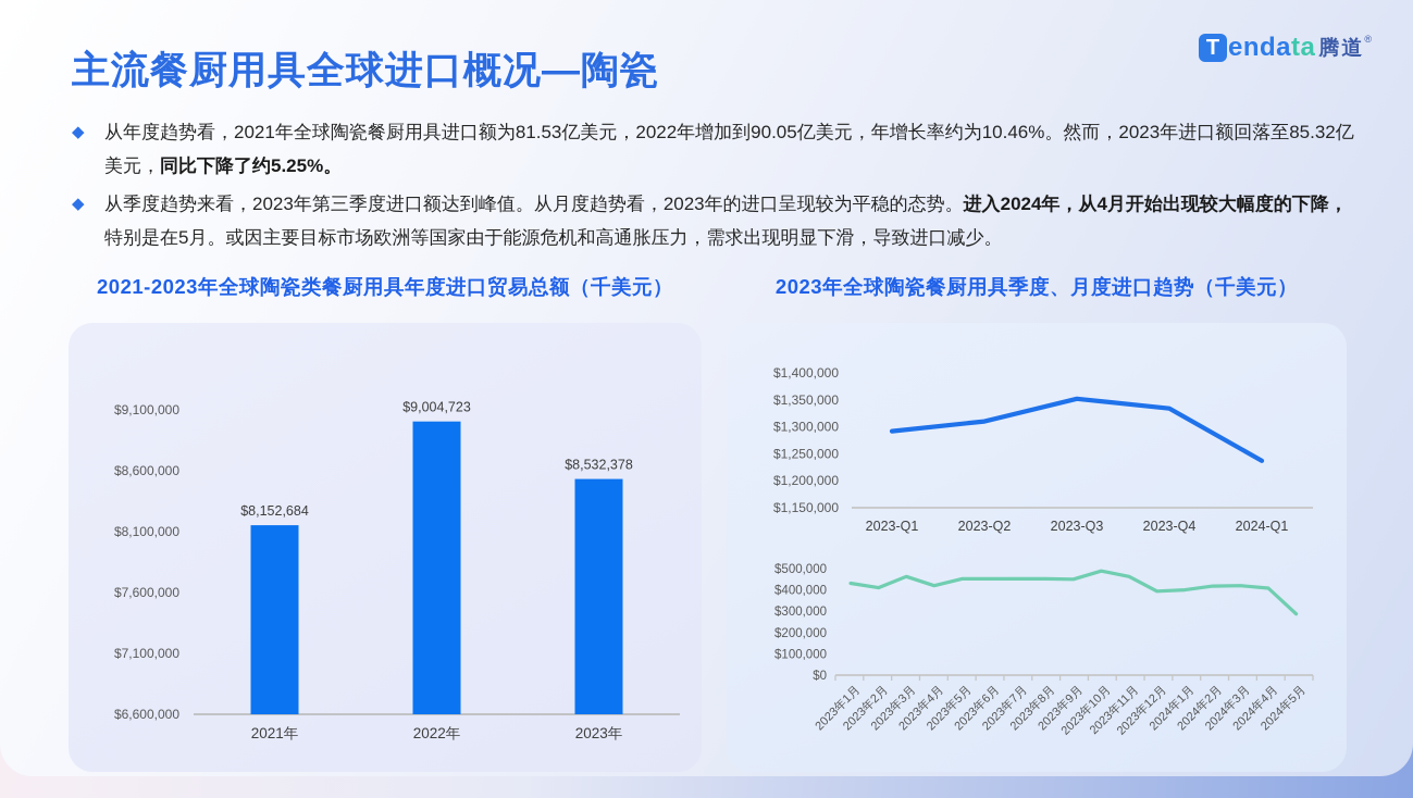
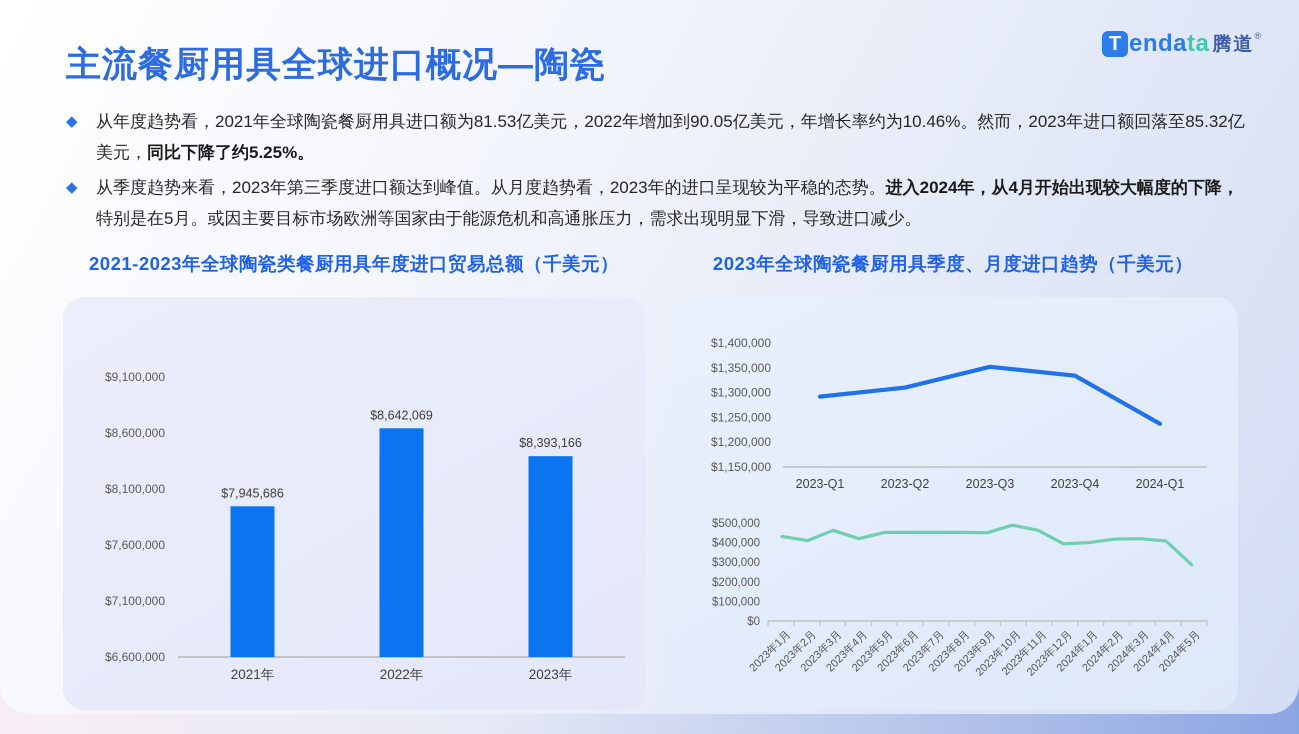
2021-2023年全球陶瓷类餐厨用具年度进口贸易总额（千美元）/2021年: $8,152,684 -> $7,945,686
2021-2023年全球陶瓷类餐厨用具年度进口贸易总额（千美元）/2022年: $9,004,723 -> $8,642,069
2021-2023年全球陶瓷类餐厨用具年度进口贸易总额（千美元）/2023年: $8,532,378 -> $8,393,166
